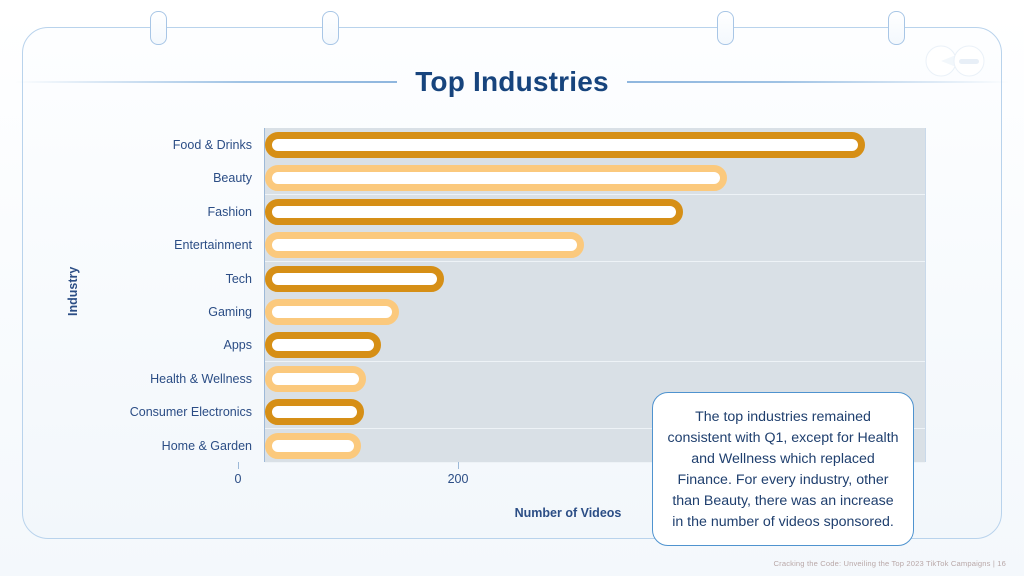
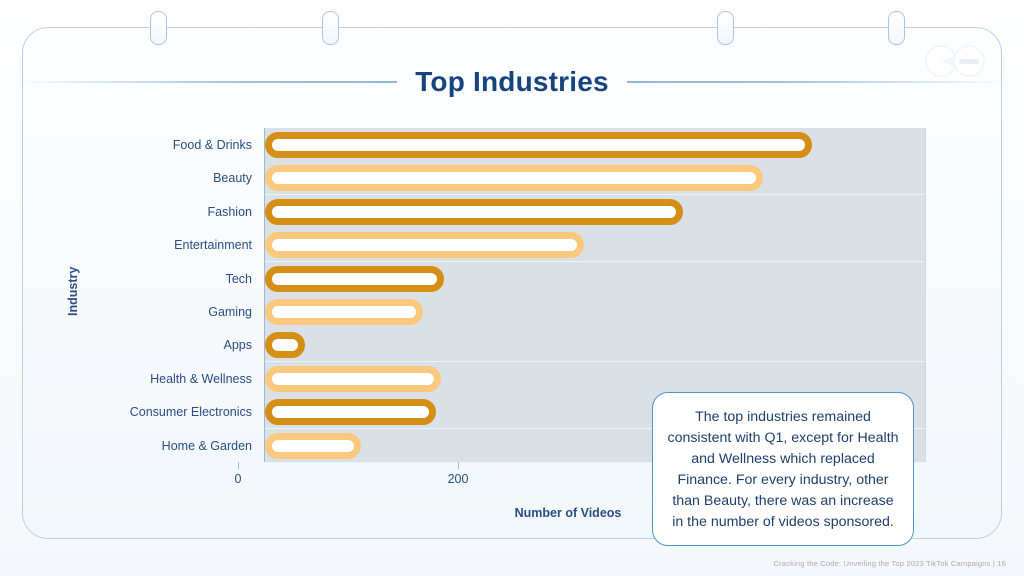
Food & Drinks: 545 -> 497
Beauty: 420 -> 453
Gaming: 122 -> 144
Apps: 105 -> 36
Health & Wellness: 92 -> 160
Consumer Electronics: 90 -> 155
